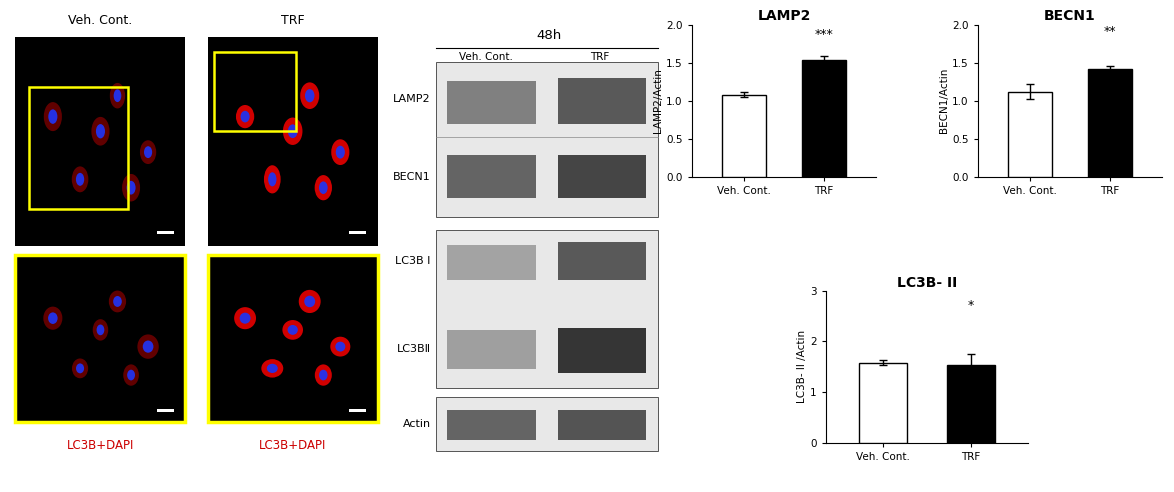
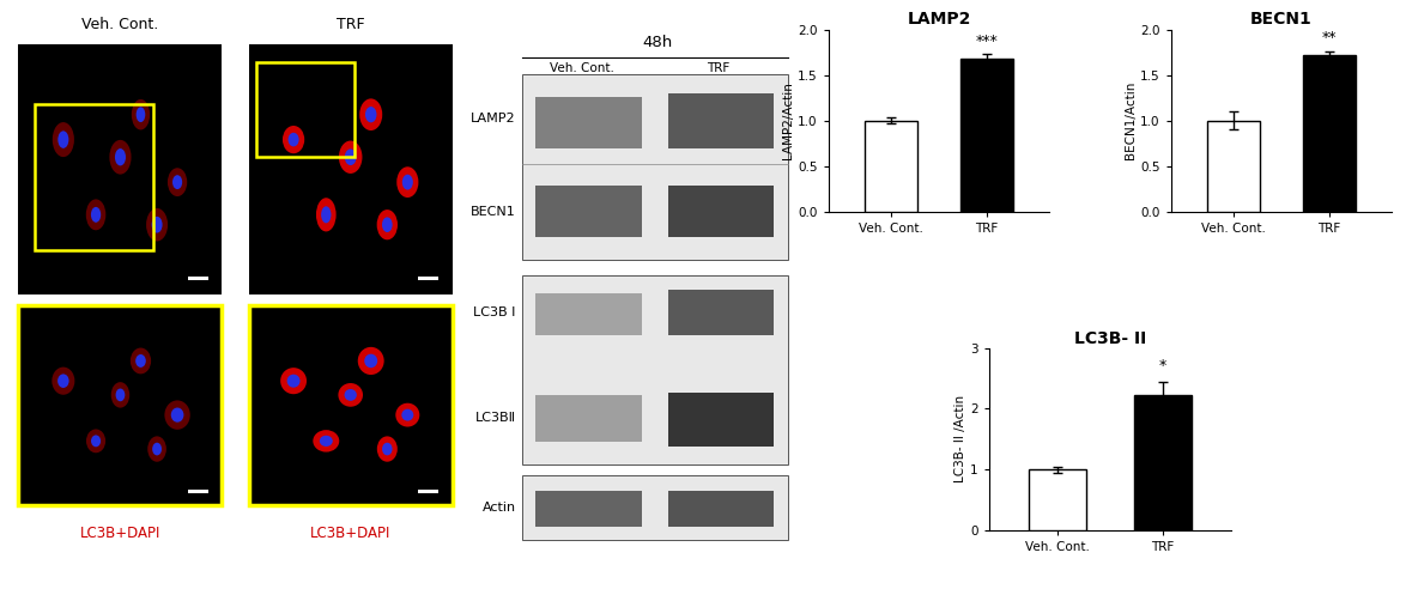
LAMP2/Veh. Cont.: 1.08 -> 1.00
LAMP2/TRF: 1.54 -> 1.68
BECN1/Veh. Cont.: 1.12 -> 1.00
BECN1/TRF: 1.42 -> 1.72
LC3B- II/Veh. Cont.: 1.58 -> 1.00
LC3B- II/TRF: 1.54 -> 2.22
